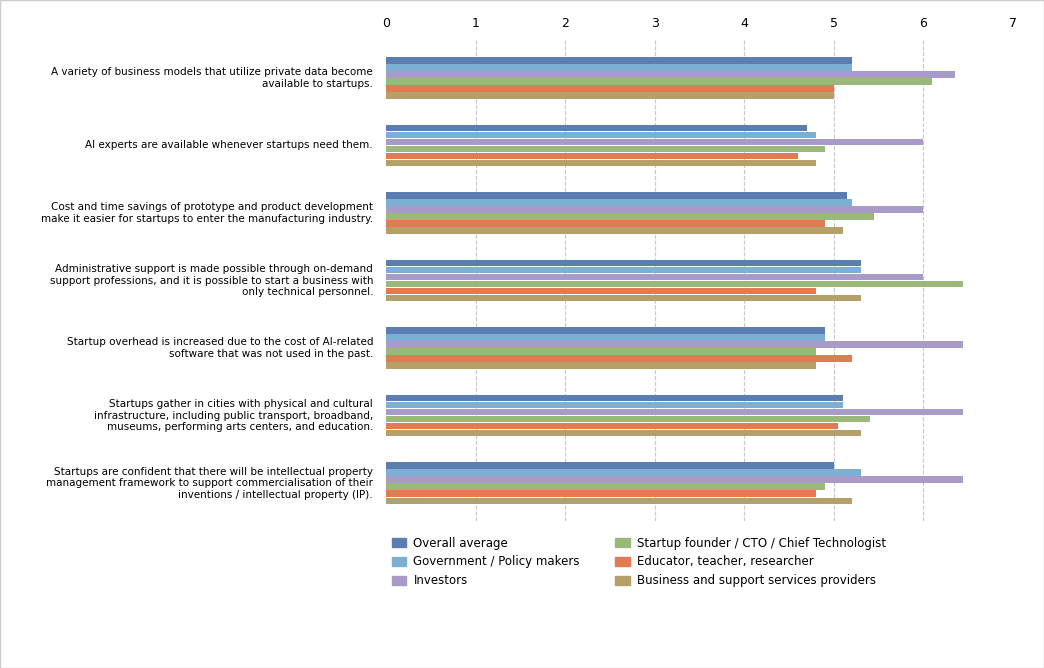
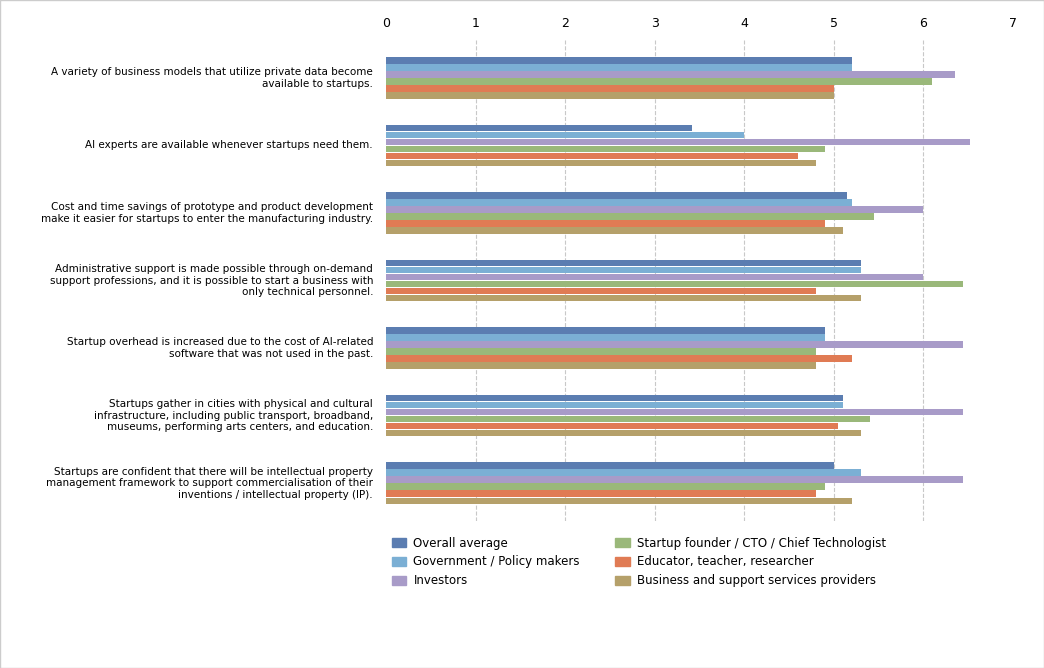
Overall average/AI experts are available whenever startups need them.: 4.70 -> 3.42
Government / Policy makers/AI experts are available whenever startups need them.: 4.8 -> 4.0
Investors/AI experts are available whenever startups need them.: 6.00 -> 6.52
